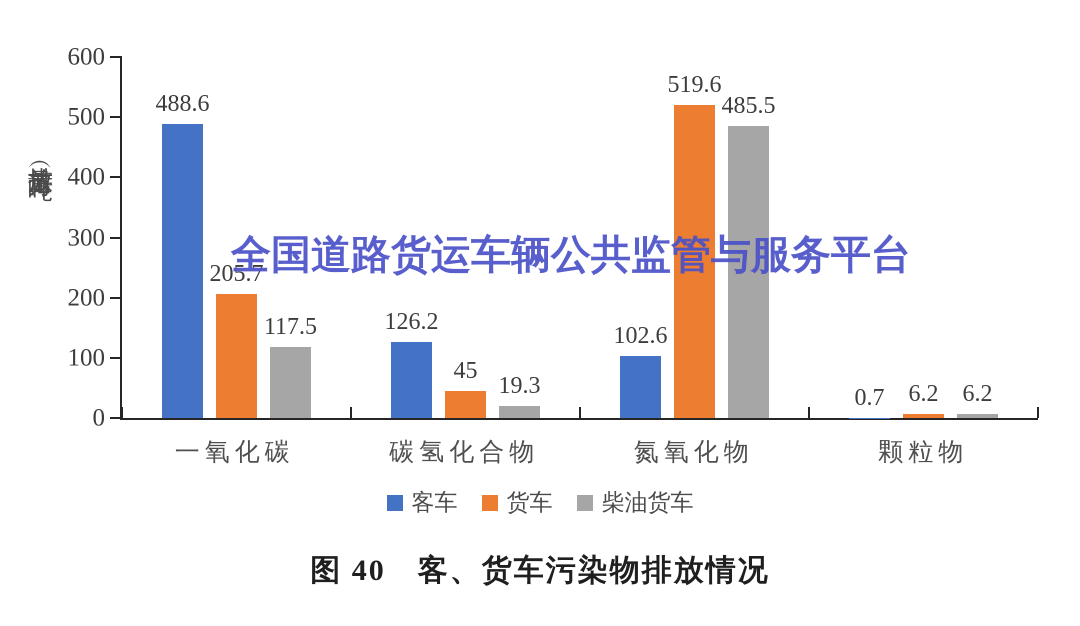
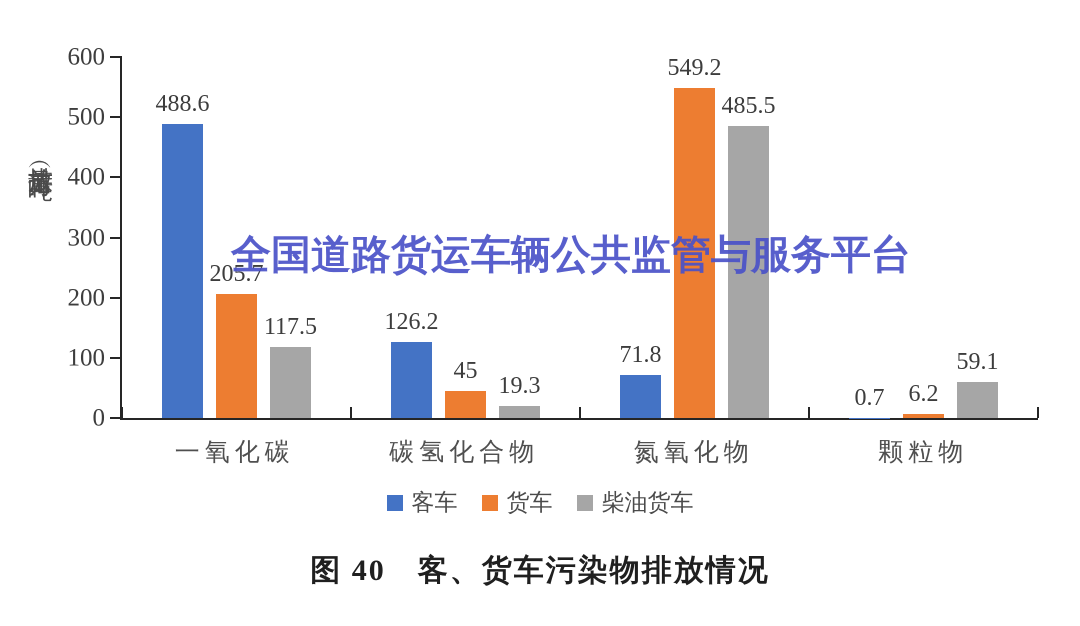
客车/氮氧化物: 102.6 -> 71.8
货车/氮氧化物: 519.6 -> 549.2
柴油货车/颗粒物: 6.2 -> 59.1
